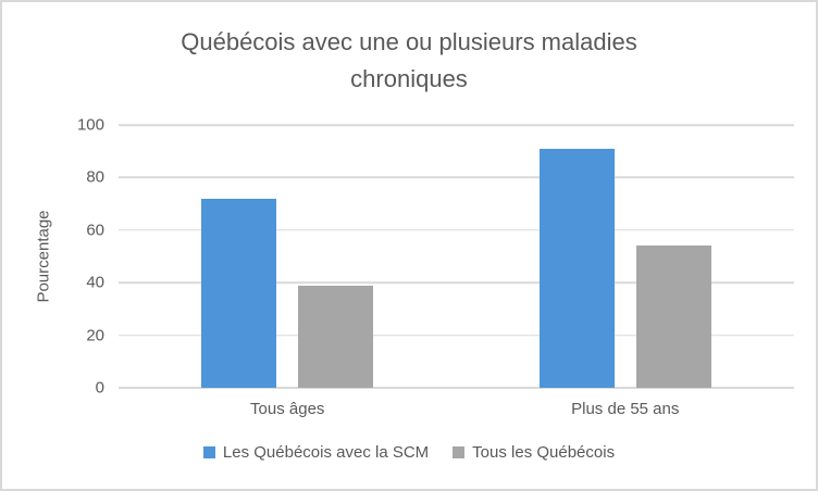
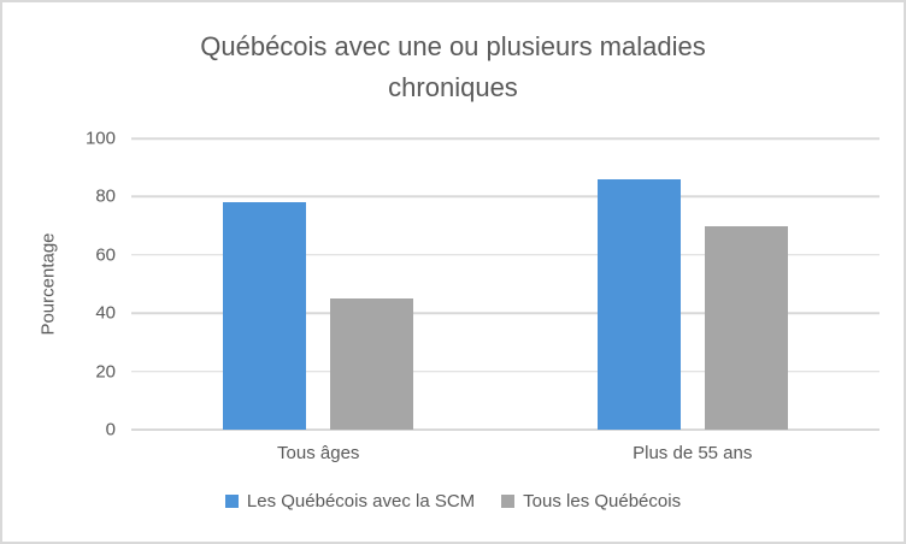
Les Québécois avec la SCM/Tous âges: 72 -> 78
Tous les Québécois/Tous âges: 39 -> 45
Les Québécois avec la SCM/Plus de 55 ans: 91 -> 86
Tous les Québécois/Plus de 55 ans: 54 -> 70
